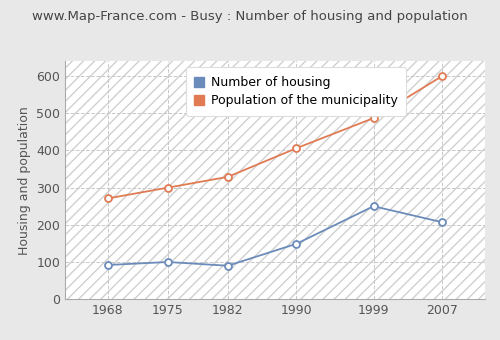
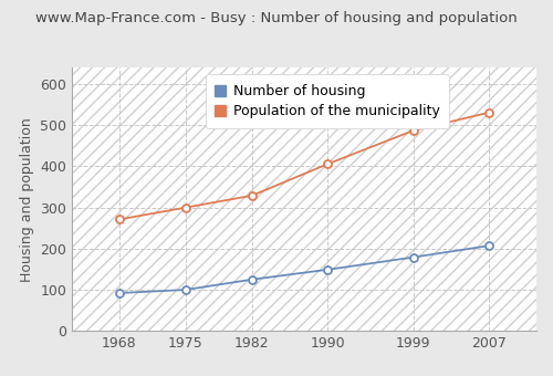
Number of housing/1982: 90 -> 125
Number of housing/1999: 250 -> 179
Population of the municipality/2007: 600 -> 531
